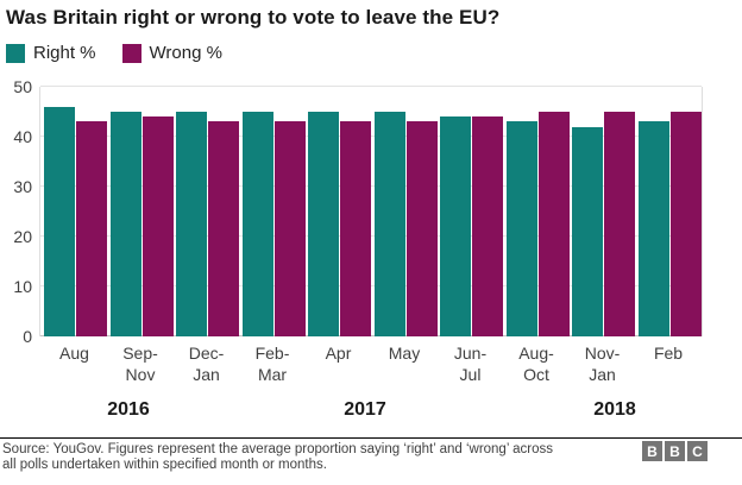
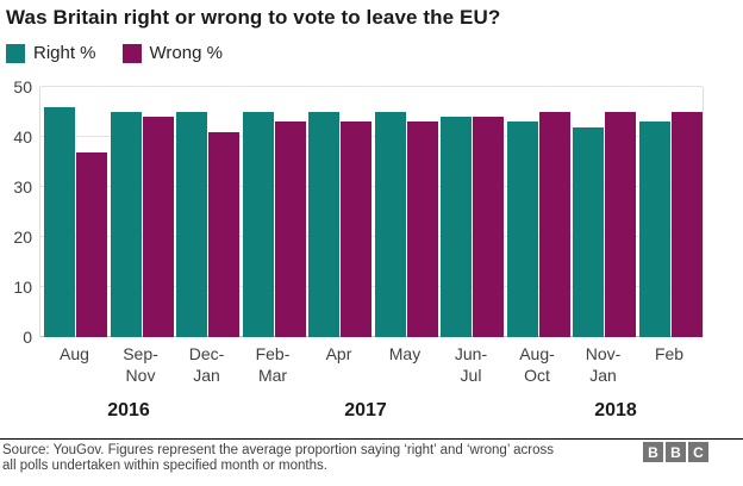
Wrong %/Aug: 43 -> 37
Wrong %/Dec-Jan: 43 -> 41
